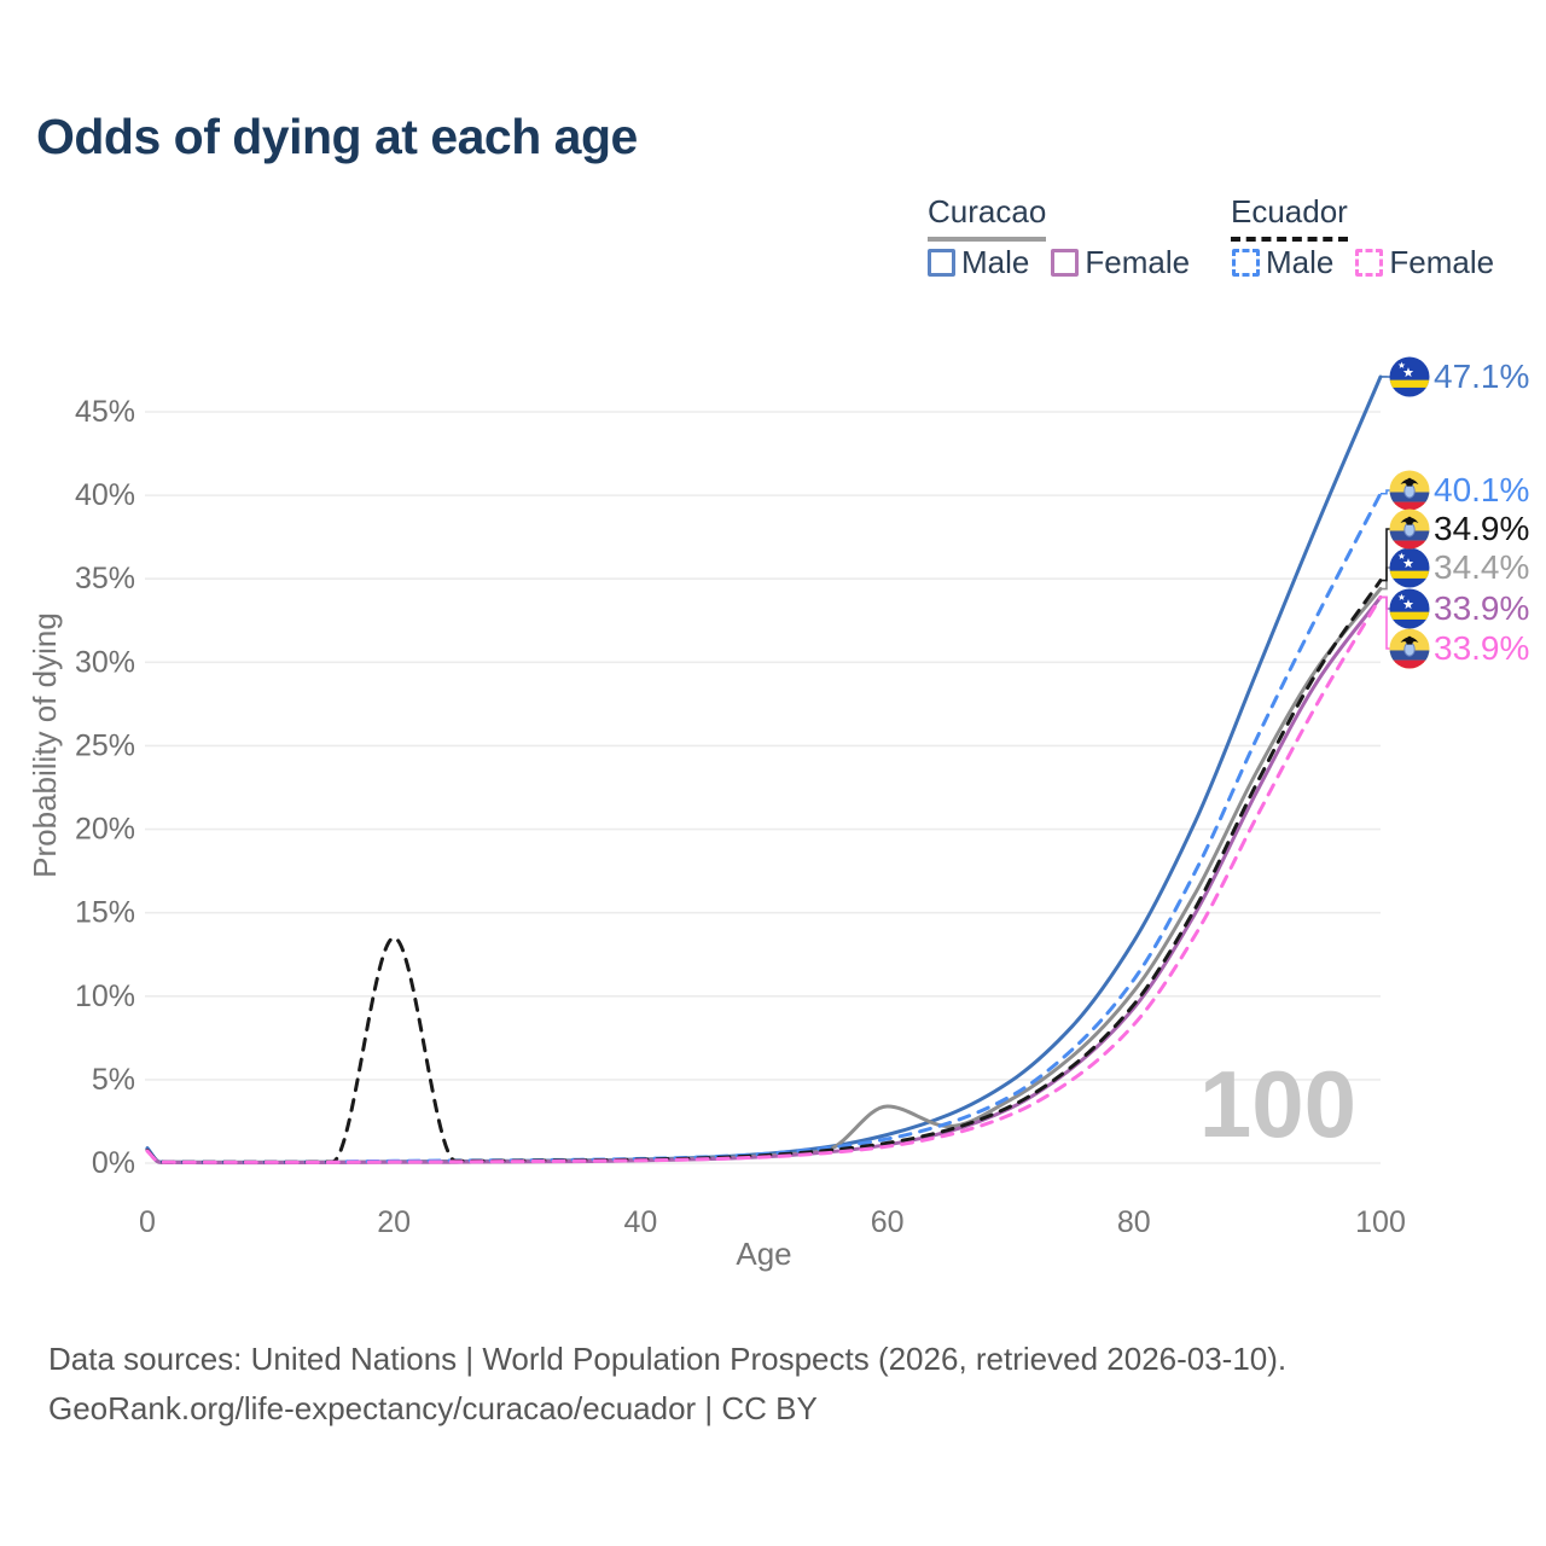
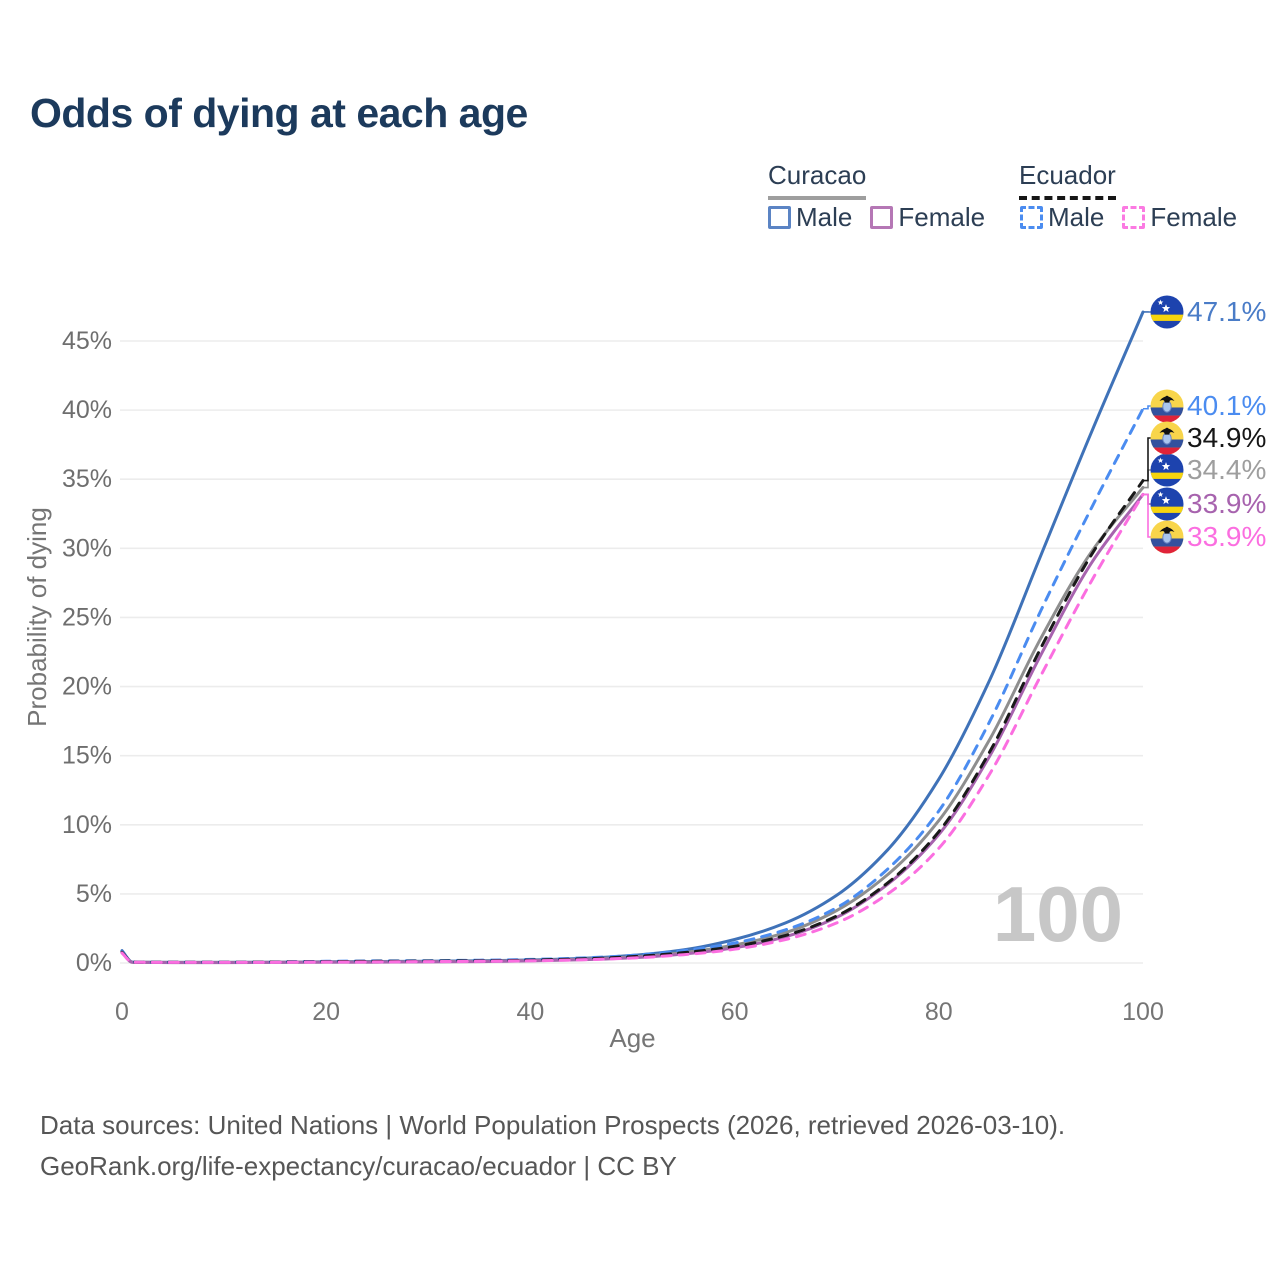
Ecuador/20: 13.5% -> 0.1%
Curacao/60: 3.4% -> 1.3%
